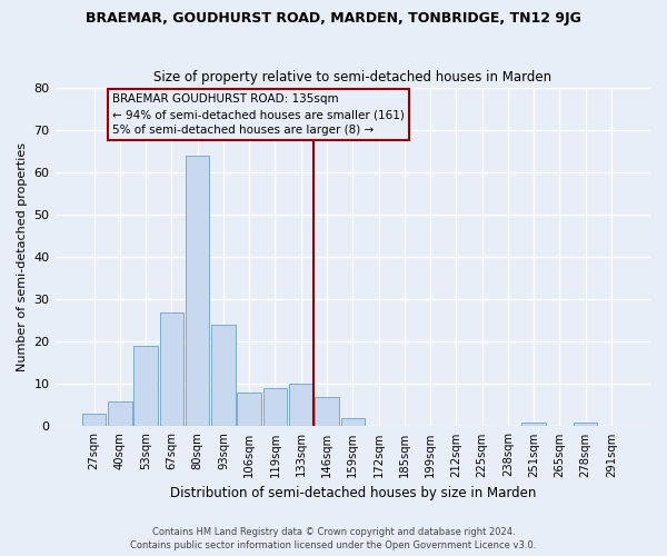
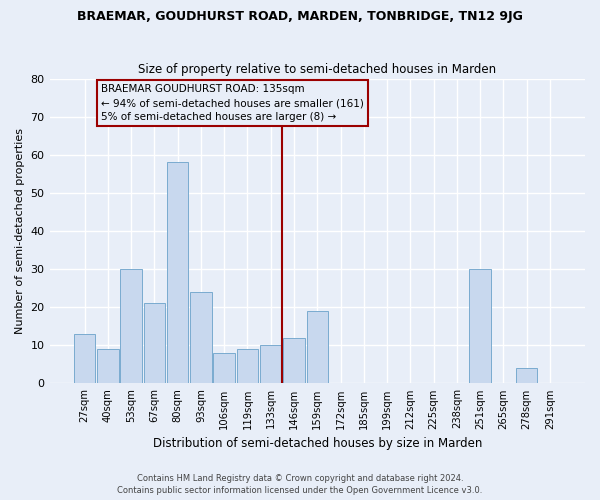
27sqm: 3 -> 13
40sqm: 6 -> 9
53sqm: 19 -> 30
67sqm: 27 -> 21
80sqm: 64 -> 58
146sqm: 7 -> 12
159sqm: 2 -> 19
251sqm: 1 -> 30
278sqm: 1 -> 4
